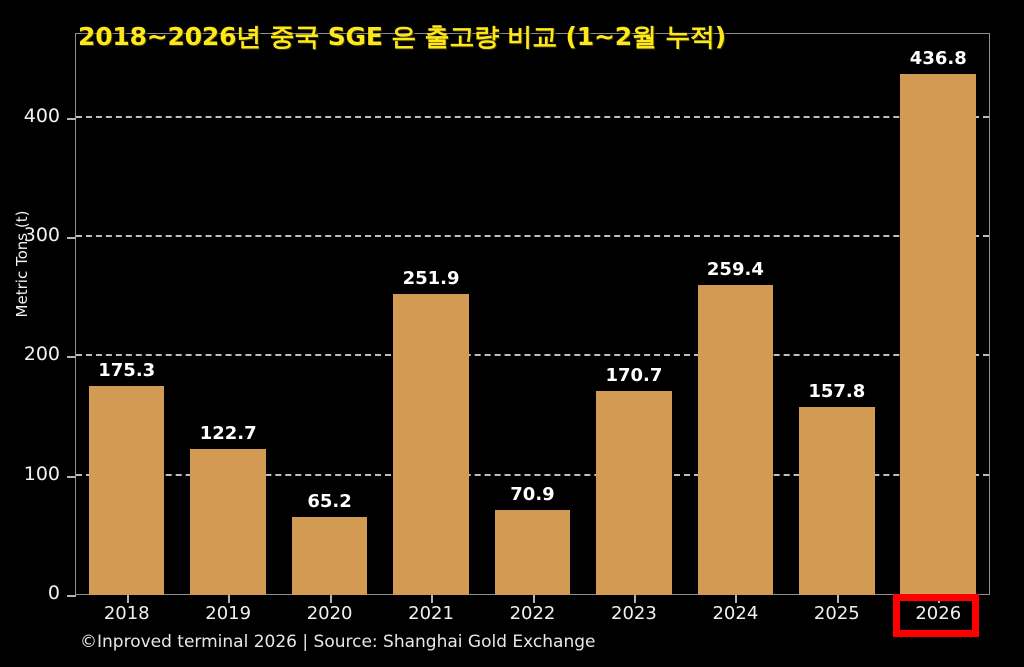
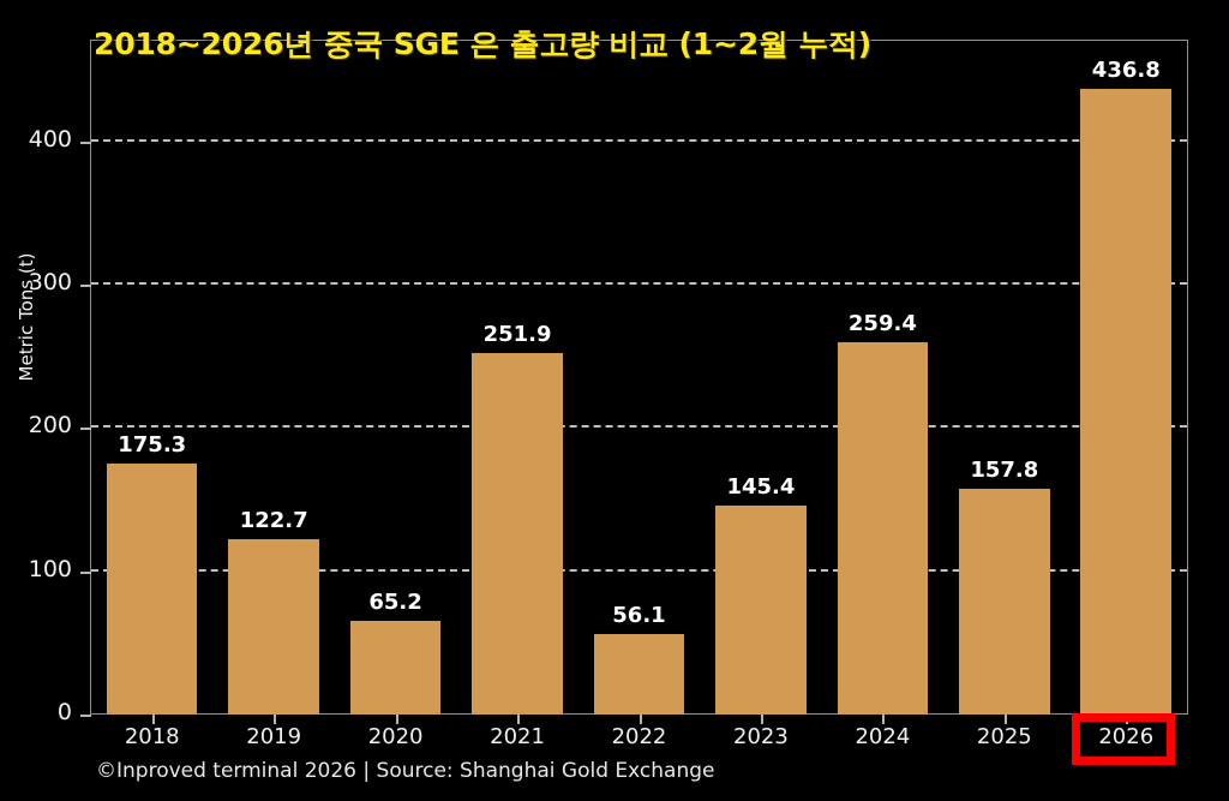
2022: 70.9 -> 56.1
2023: 170.7 -> 145.4
